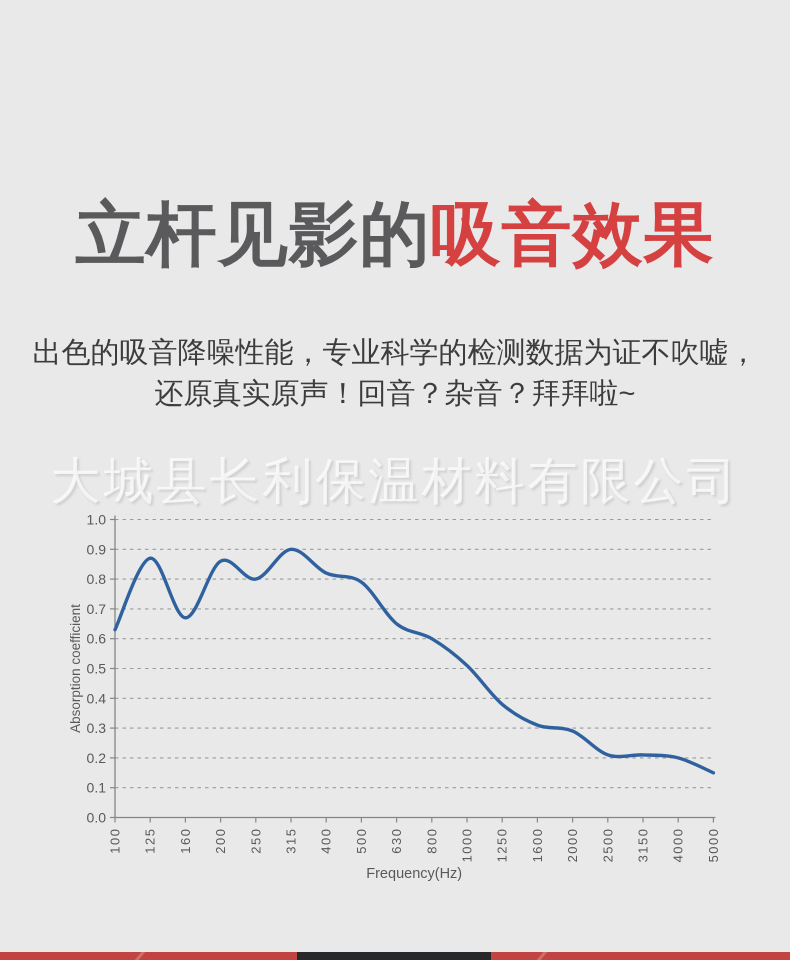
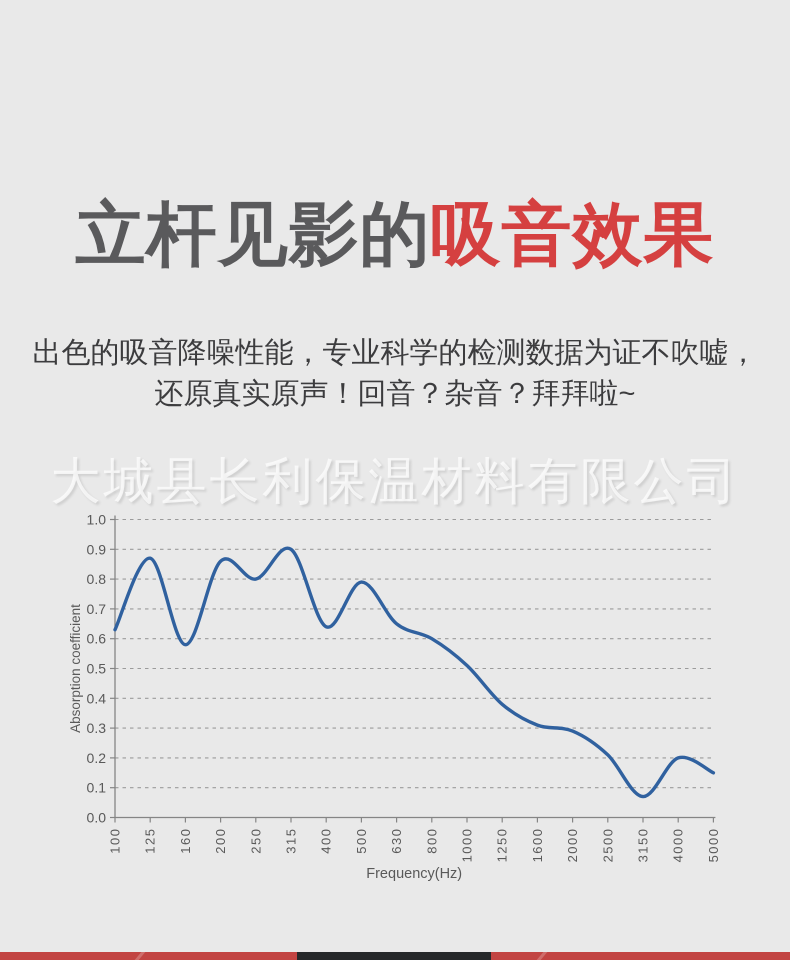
160: 0.67 -> 0.58
400: 0.82 -> 0.64
3150: 0.21 -> 0.07
